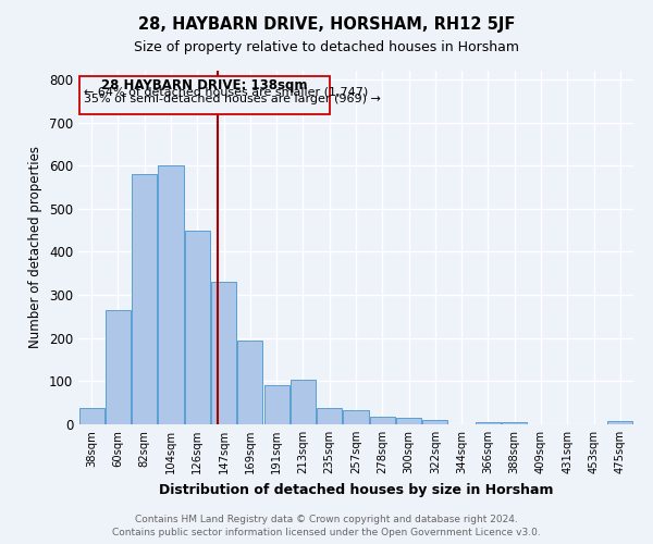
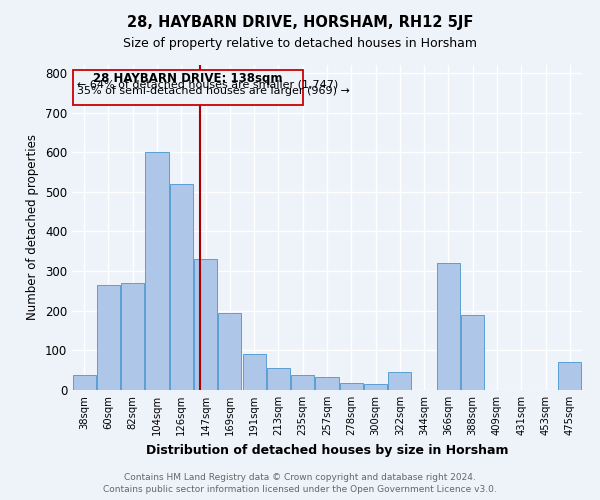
82sqm: 580 -> 270
126sqm: 450 -> 520
213sqm: 103 -> 55
322sqm: 10 -> 45
366sqm: 5 -> 320
388sqm: 6 -> 190
475sqm: 7 -> 70
